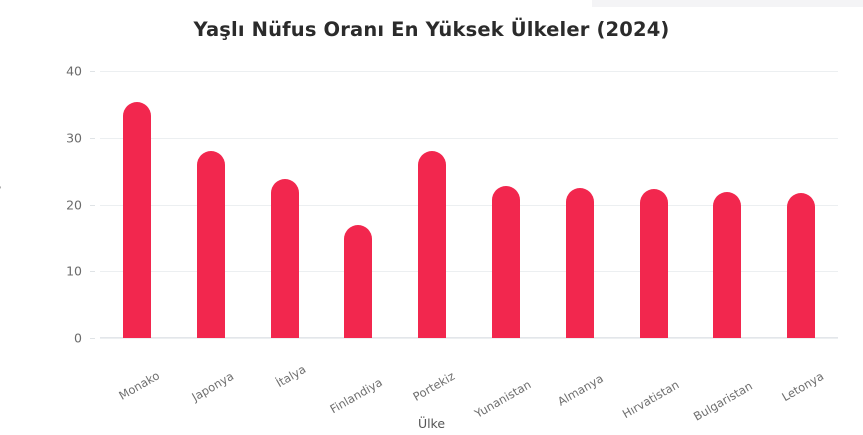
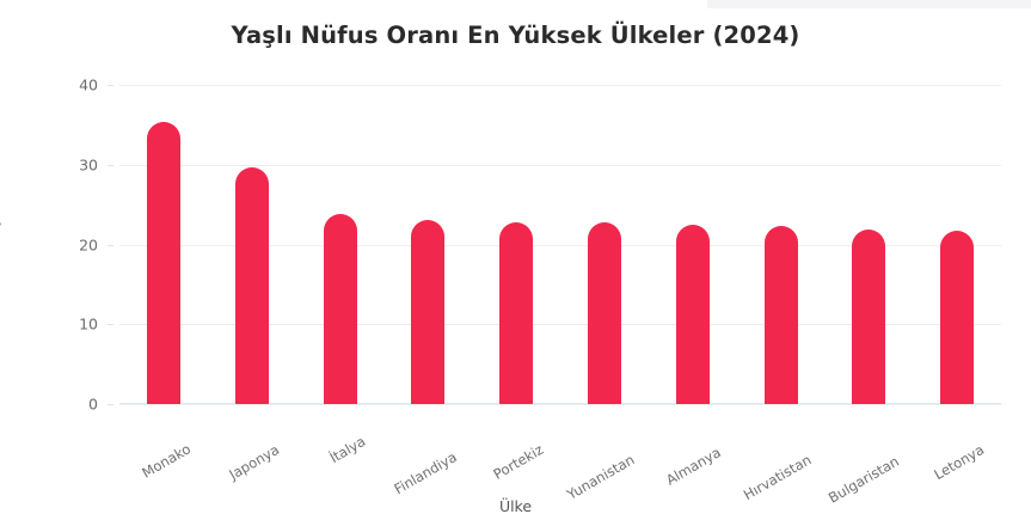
Japonya: 28 -> 30
Finlandiya: 17 -> 23
Portekiz: 28 -> 23
